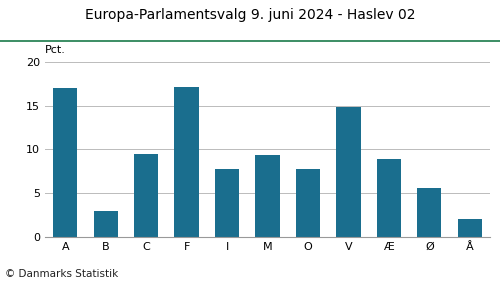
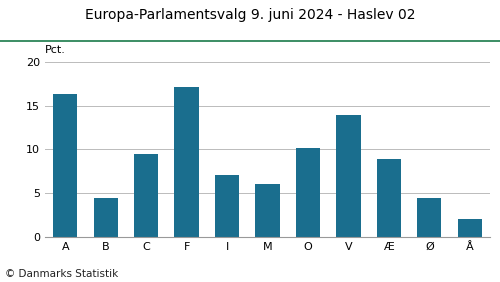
A: 17.0 -> 16.3
B: 3.0 -> 4.5
I: 7.8 -> 7.1
M: 9.4 -> 6.0
O: 7.8 -> 10.2
V: 14.8 -> 13.9
Ø: 5.6 -> 4.5
